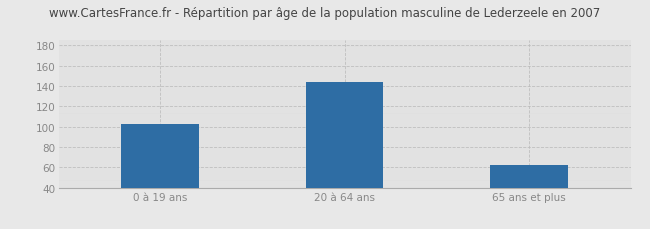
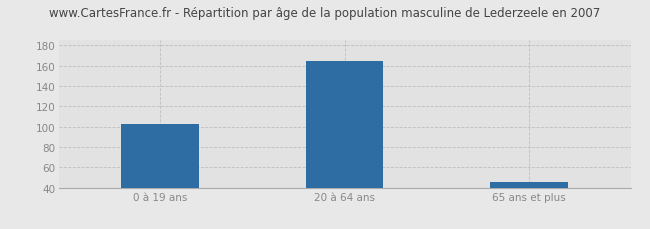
20 à 64 ans: 144 -> 165
65 ans et plus: 62 -> 46
